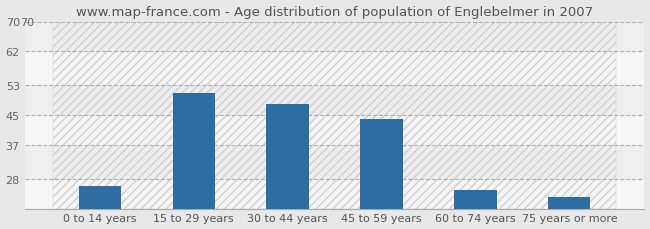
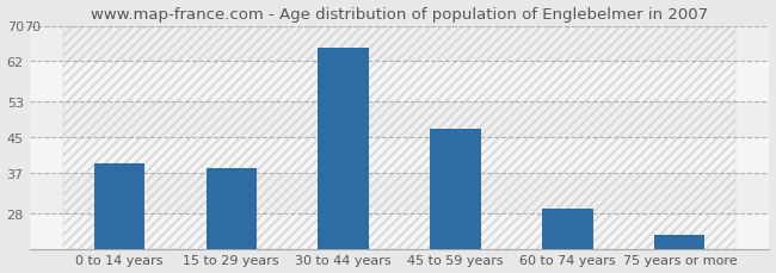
0 to 14 years: 26 -> 39
15 to 29 years: 51 -> 38
30 to 44 years: 48 -> 65
45 to 59 years: 44 -> 47
60 to 74 years: 25 -> 29
